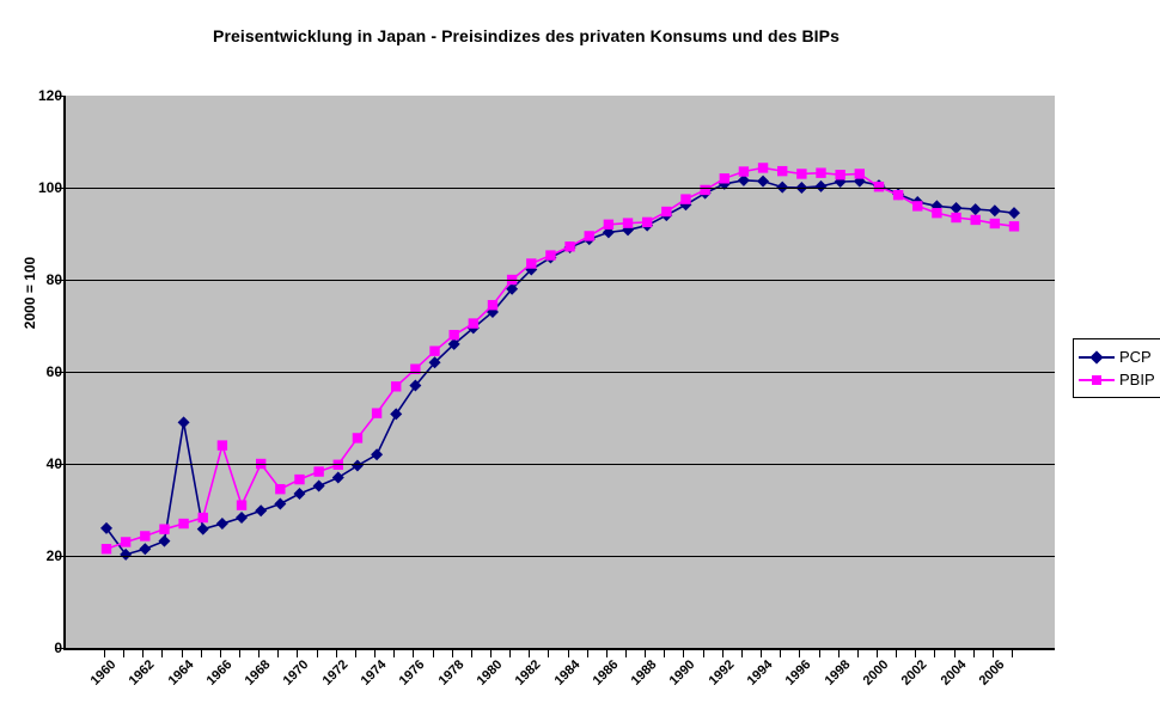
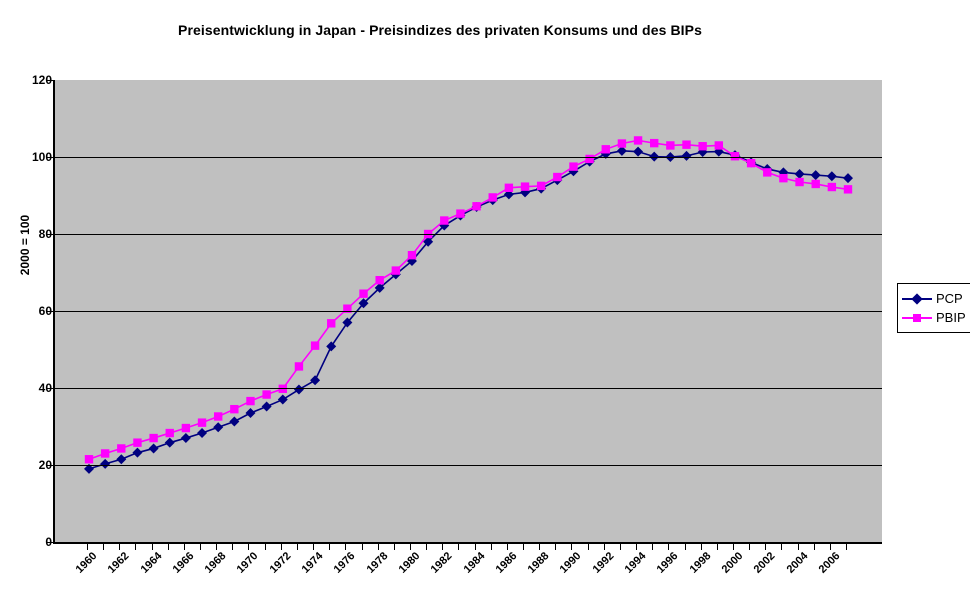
PCP/1960: 26 -> 19
PCP/1964: 49 -> 24
PBIP/1966: 44 -> 30
PBIP/1968: 40 -> 33
